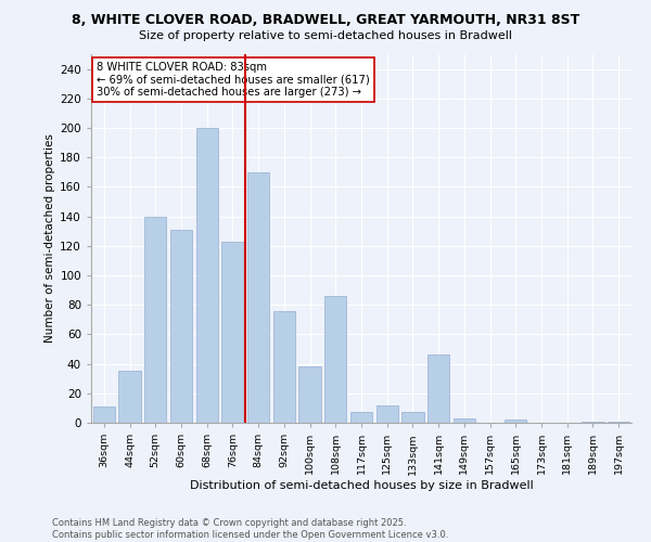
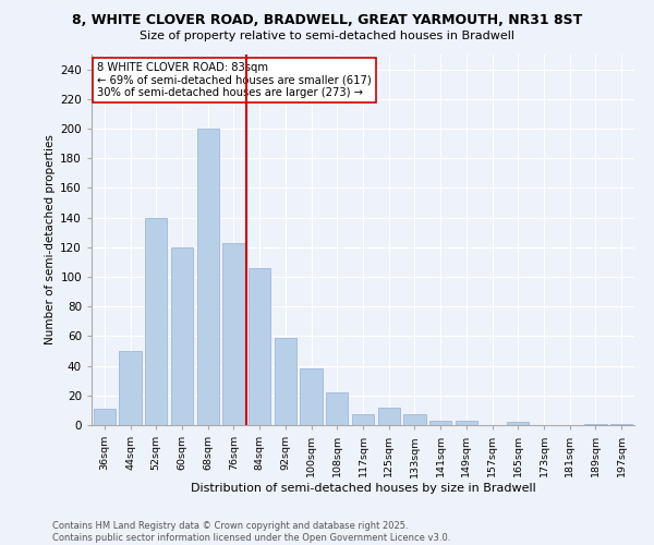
44sqm: 35 -> 50
60sqm: 131 -> 120
84sqm: 170 -> 106
92sqm: 76 -> 59
108sqm: 86 -> 22
141sqm: 46 -> 3
